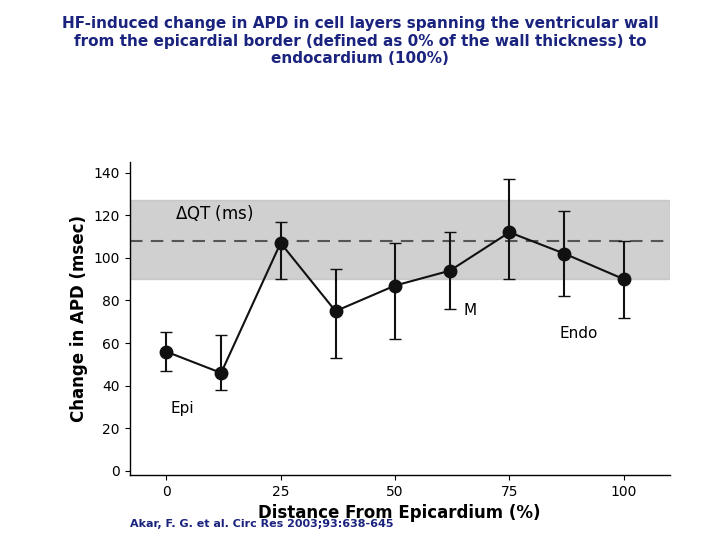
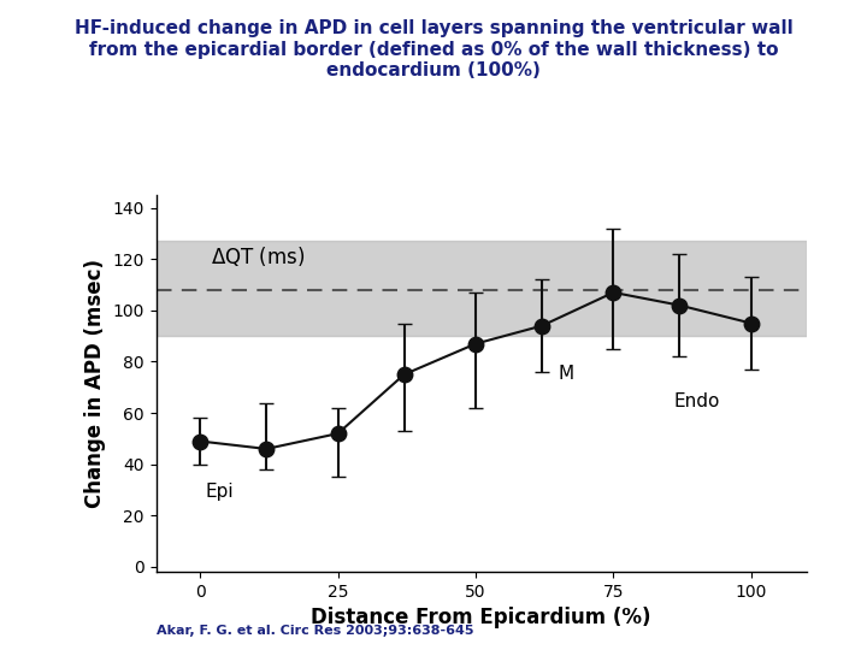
0: 56 -> 49
25: 107 -> 52
75: 112 -> 107
100: 90 -> 95
